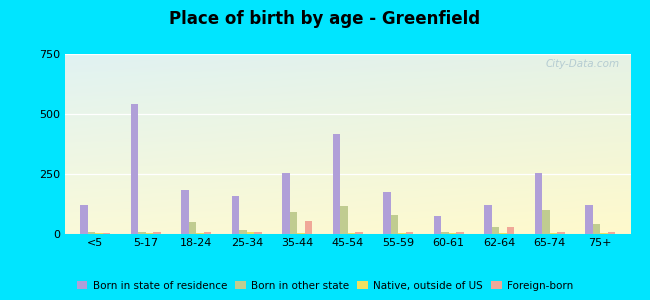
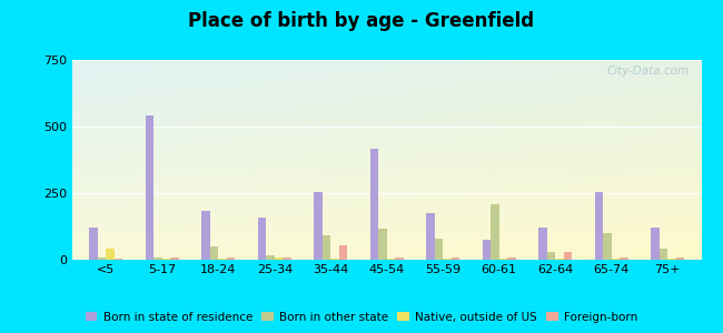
Native, outside of US/<5: 5 -> 40
Born in other state/60-61: 10 -> 210
